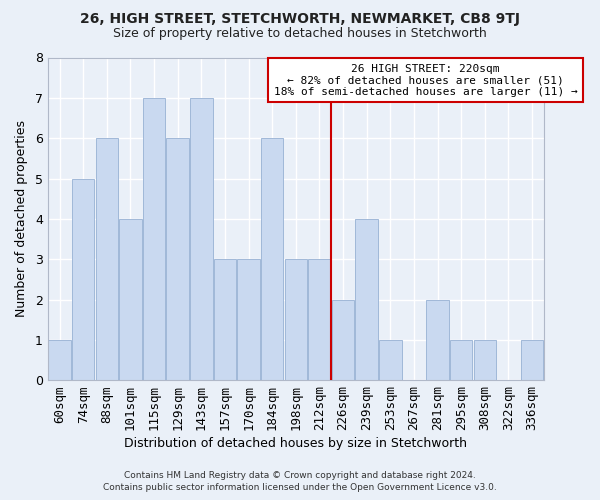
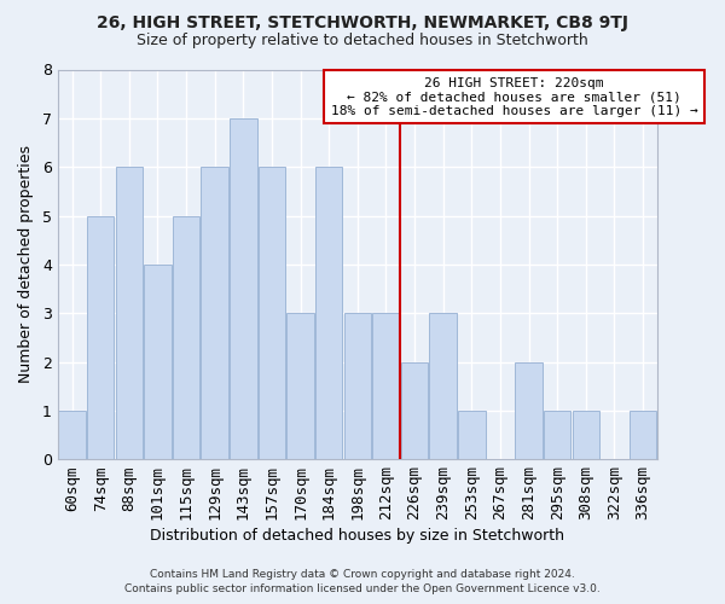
115sqm: 7 -> 5
157sqm: 3 -> 6
239sqm: 4 -> 3
